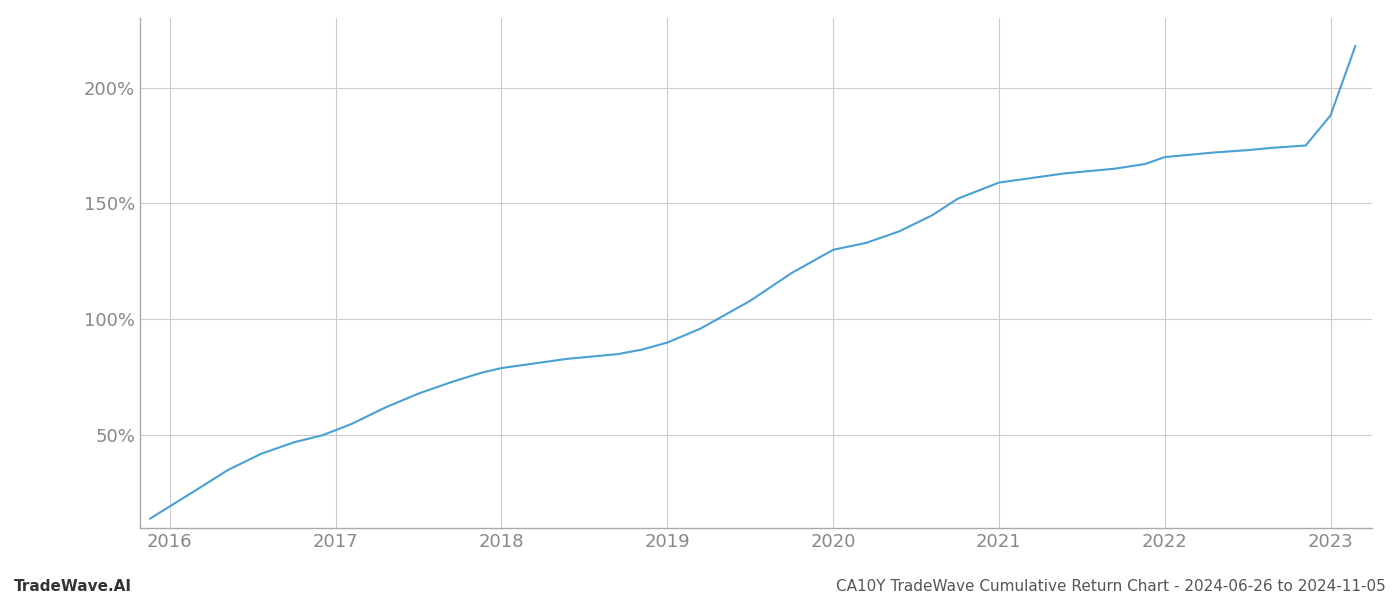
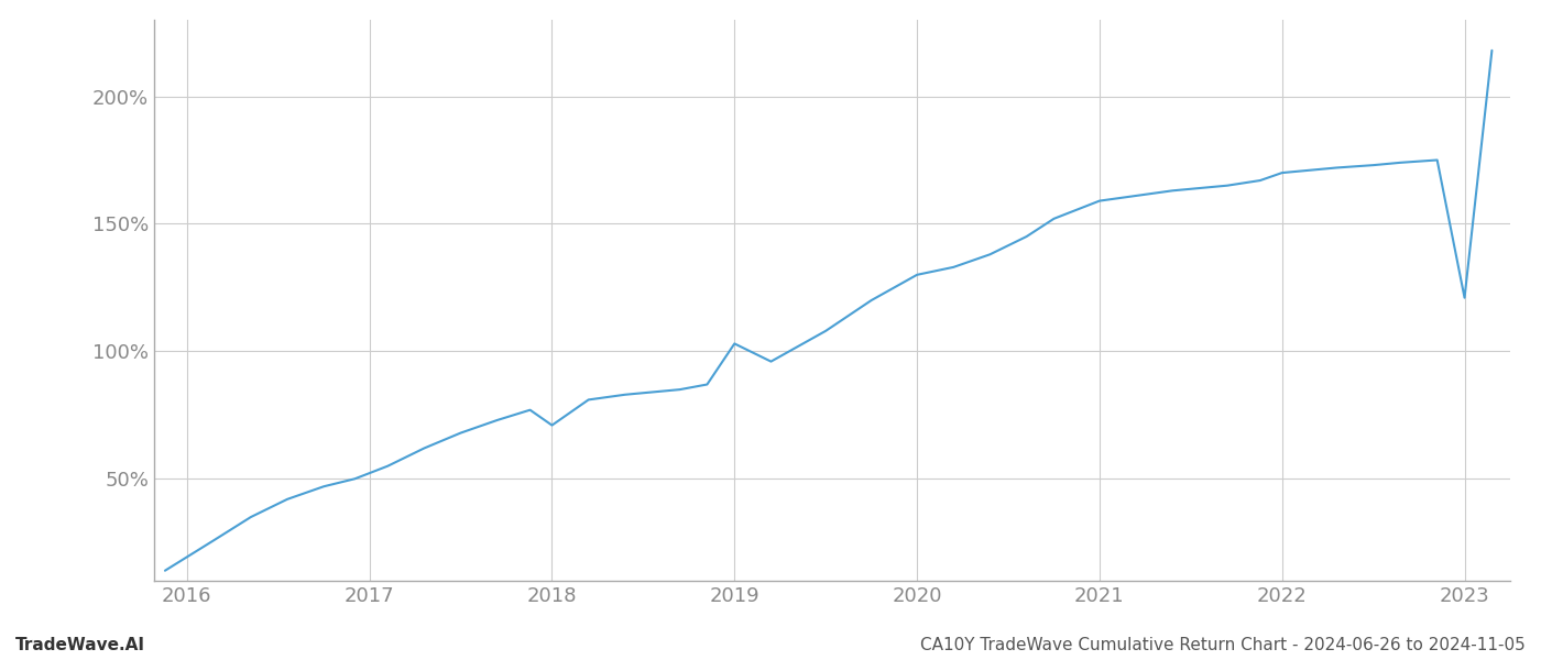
2018: 79% -> 71%
2019: 90% -> 103%
2023: 188% -> 121%
